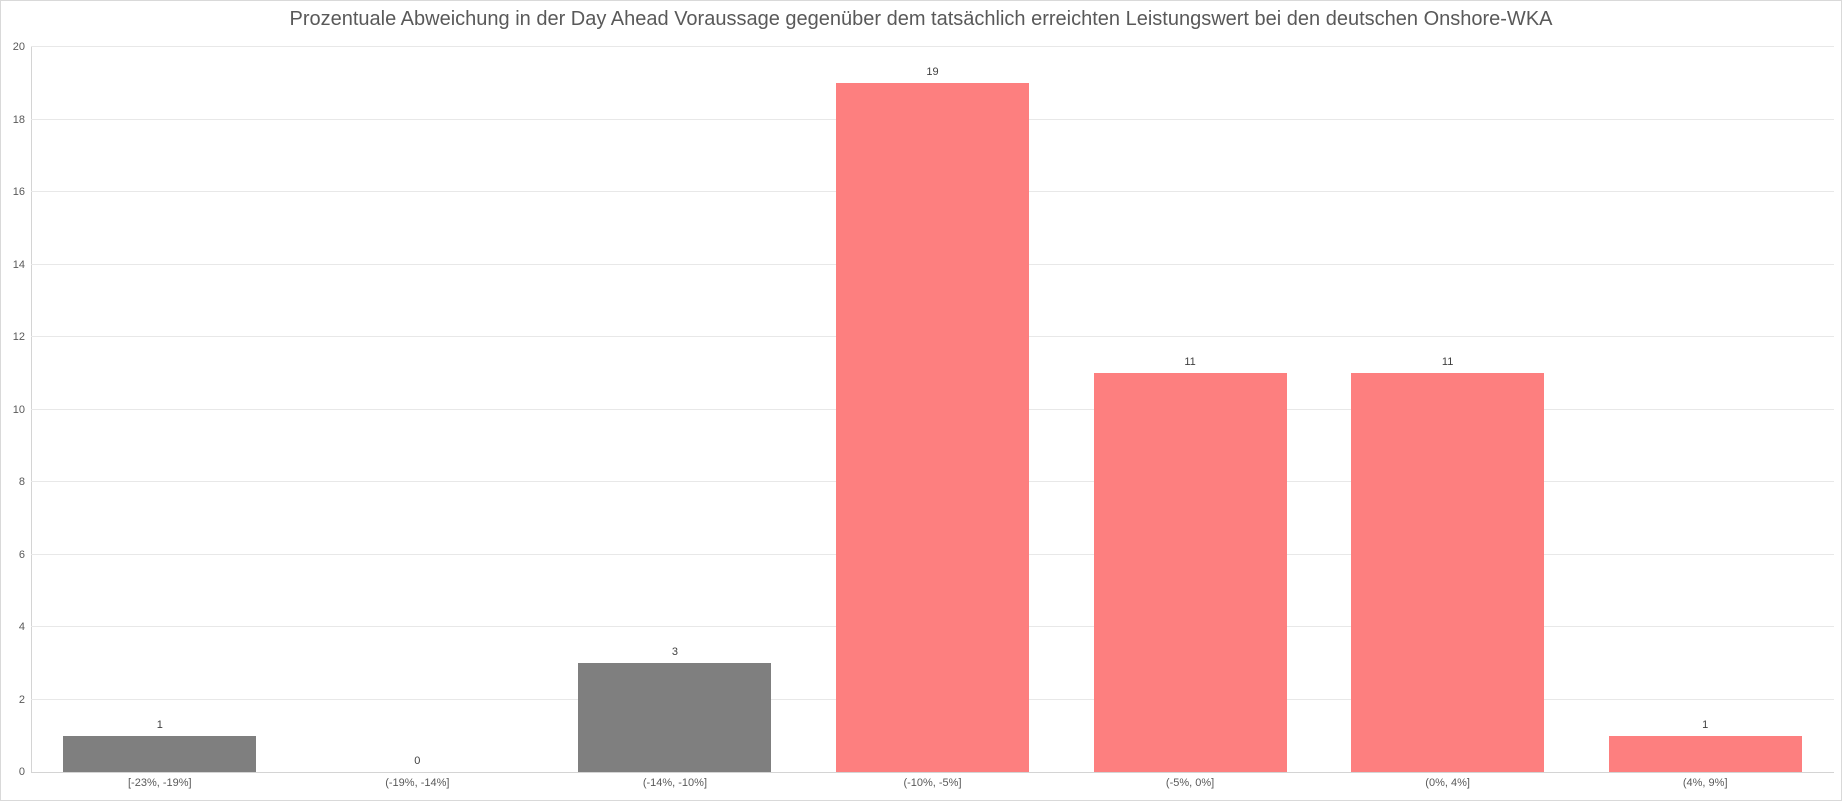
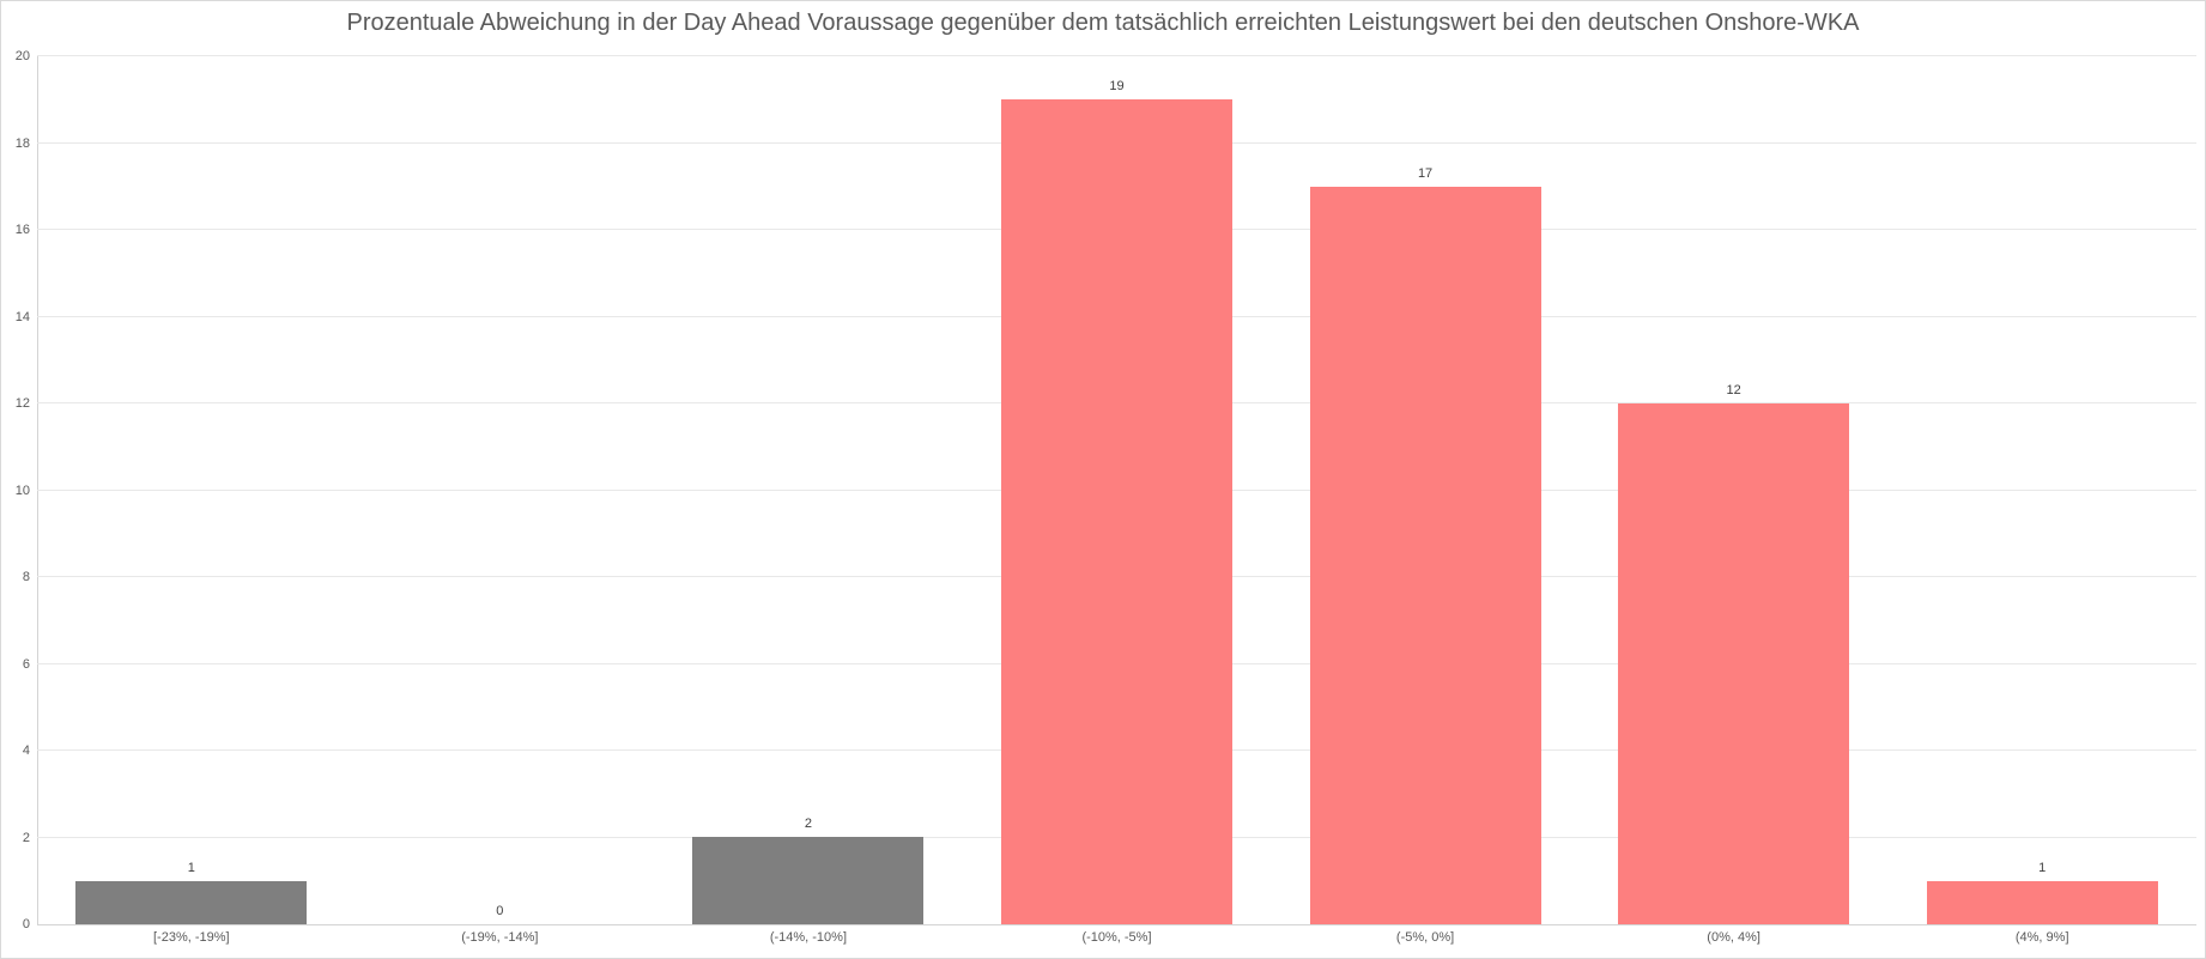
(-14%, -10%]: 3 -> 2
(-5%, 0%]: 11 -> 17
(0%, 4%]: 11 -> 12
